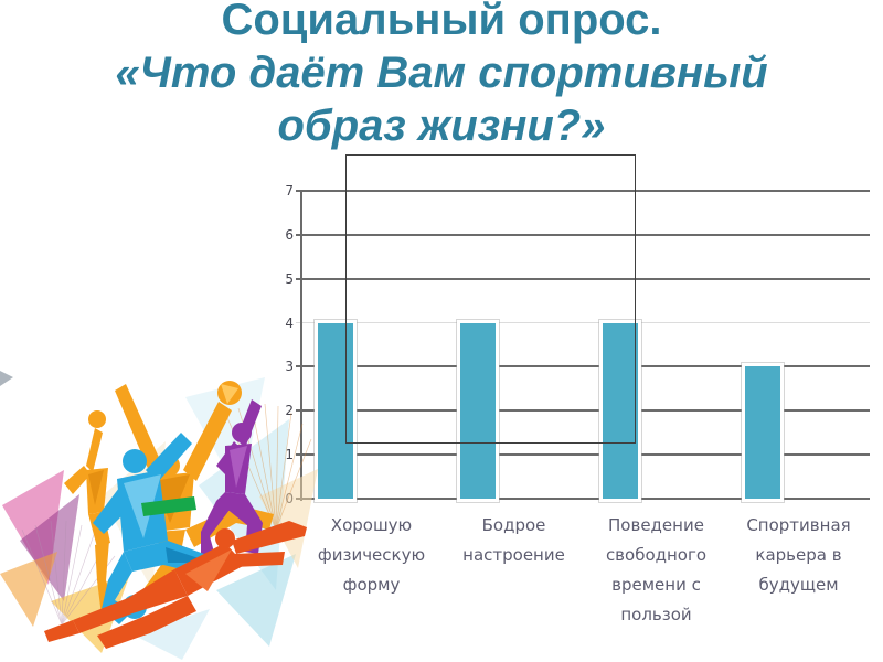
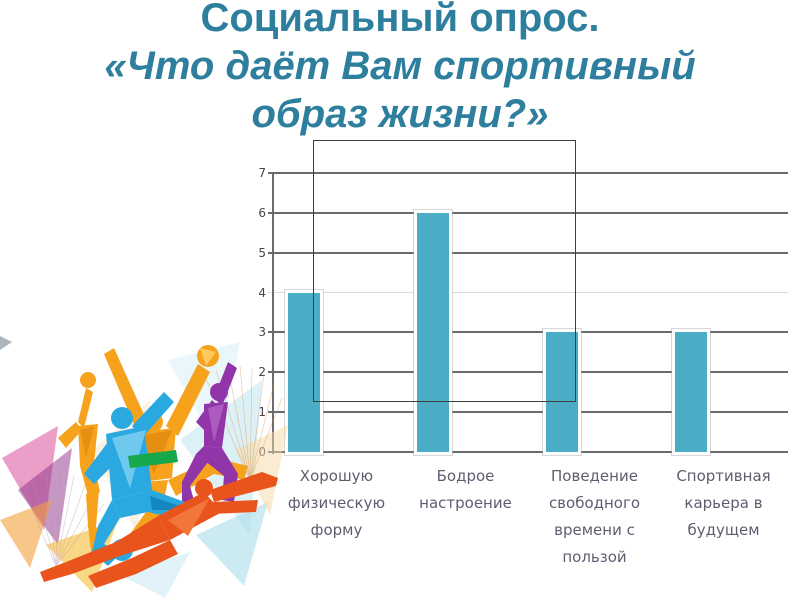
Бодрое настроение: 4 -> 6
Поведение свободного времени с пользой: 4 -> 3
